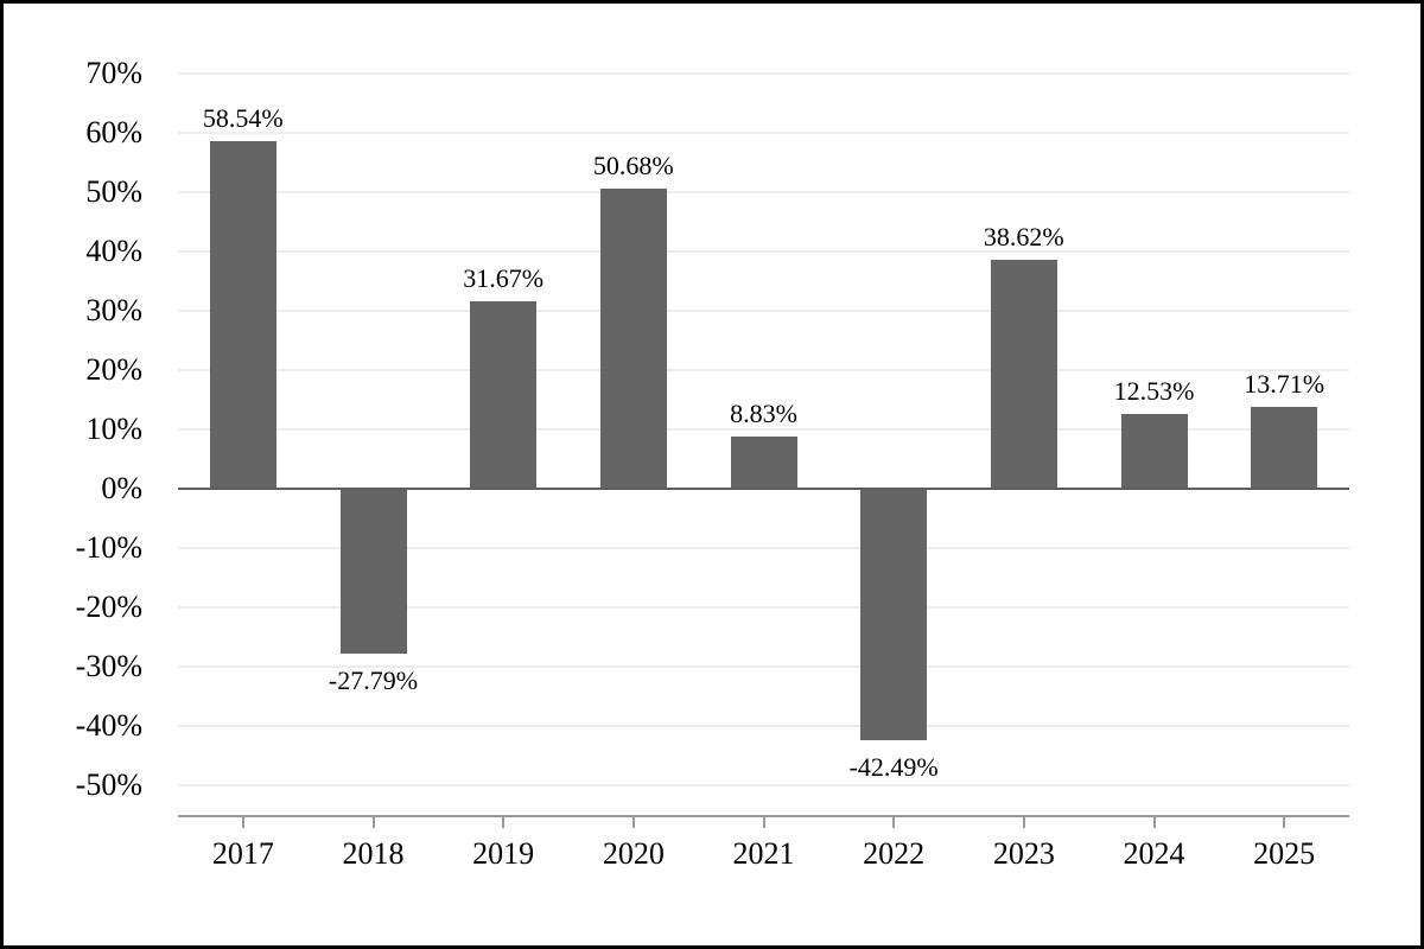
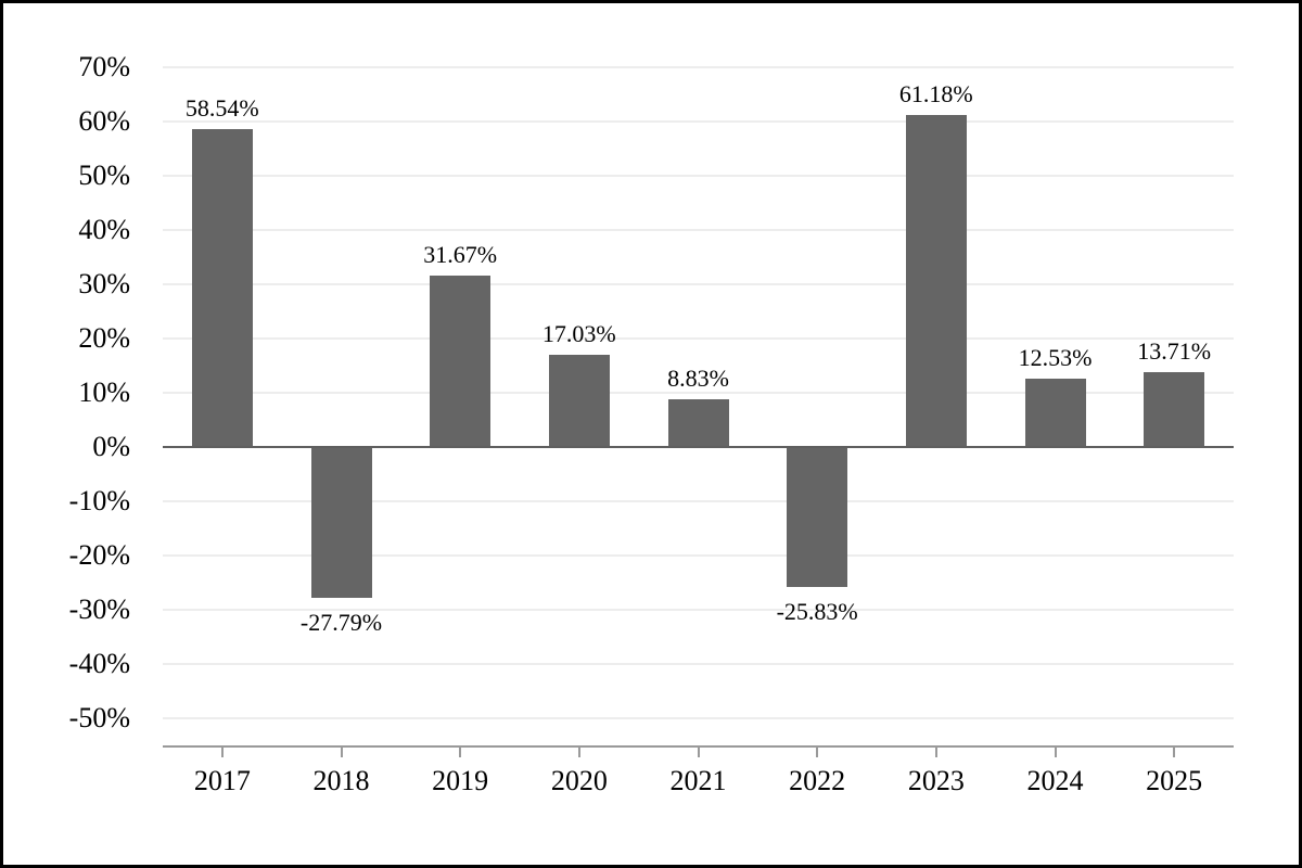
2020: 50.68% -> 17.03%
2022: -42.49% -> -25.83%
2023: 38.62% -> 61.18%
